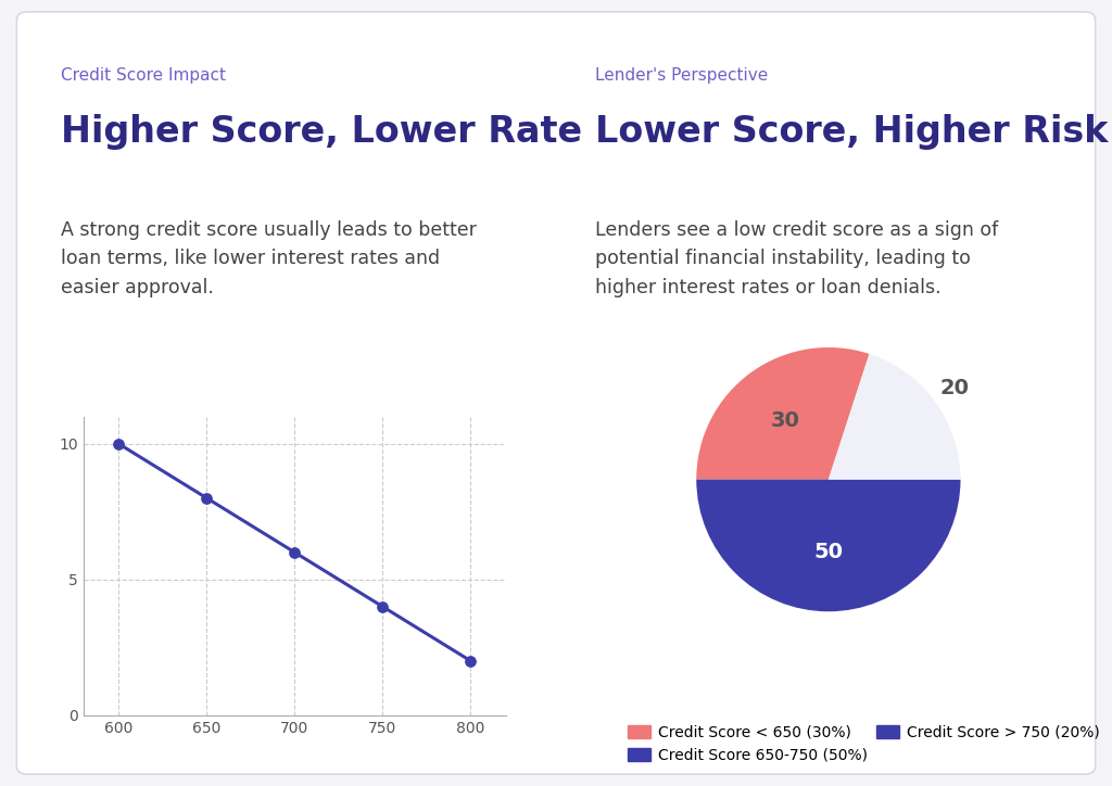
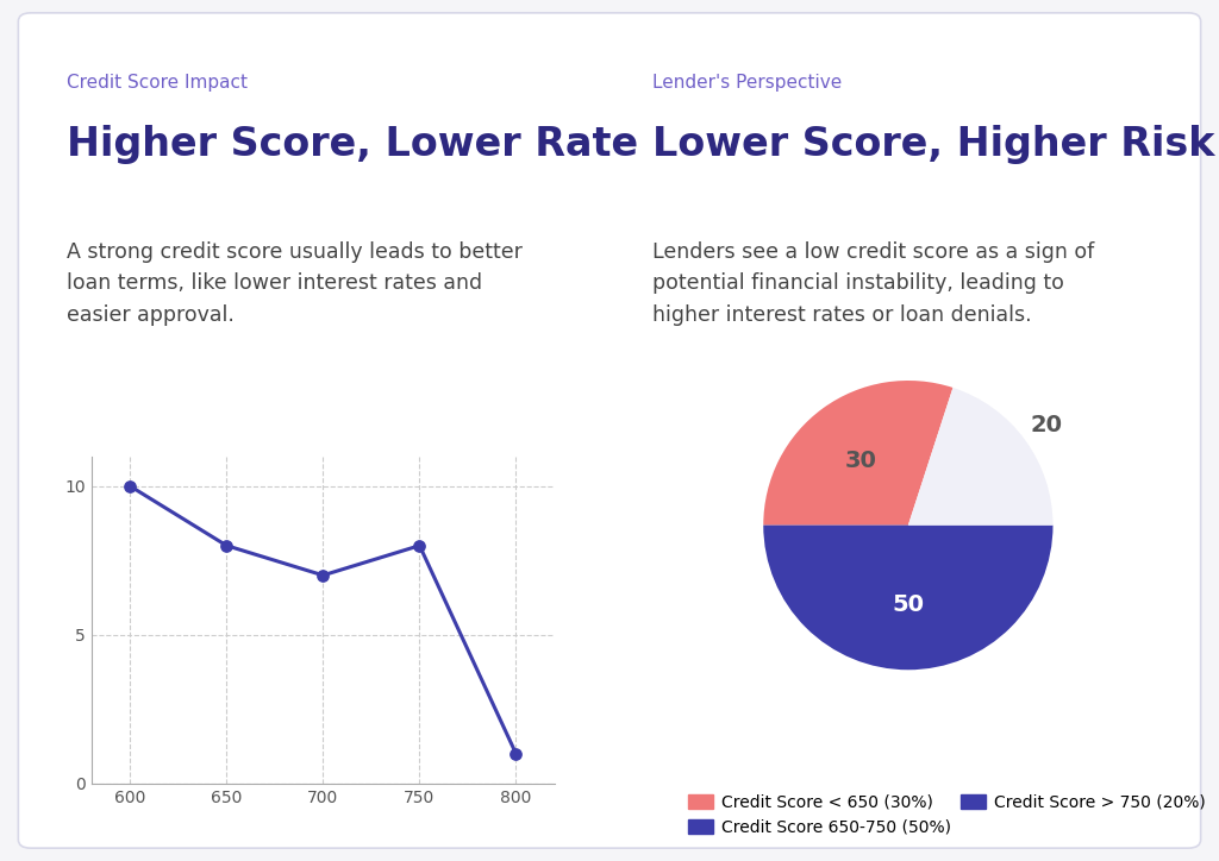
700: 6 -> 7
750: 4 -> 8
800: 2 -> 1
